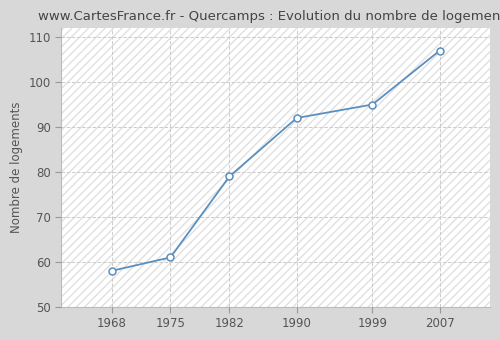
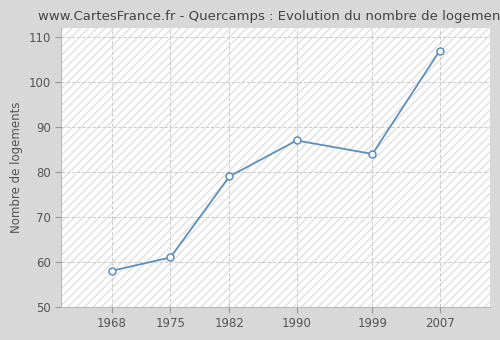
1990: 92 -> 87
1999: 95 -> 84
